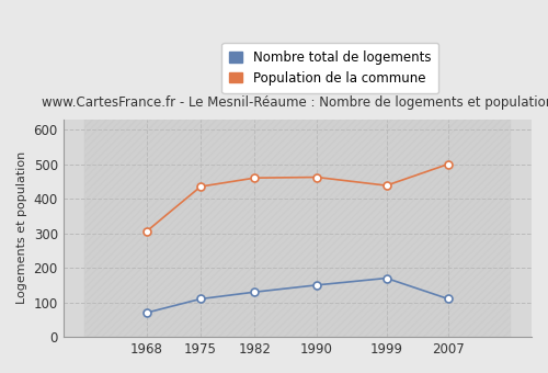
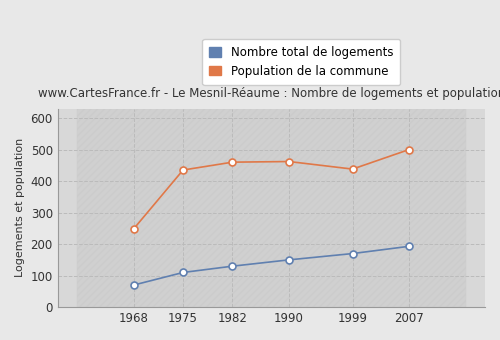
Population de la commune/1968: 305 -> 248
Nombre total de logements/2007: 110 -> 193
